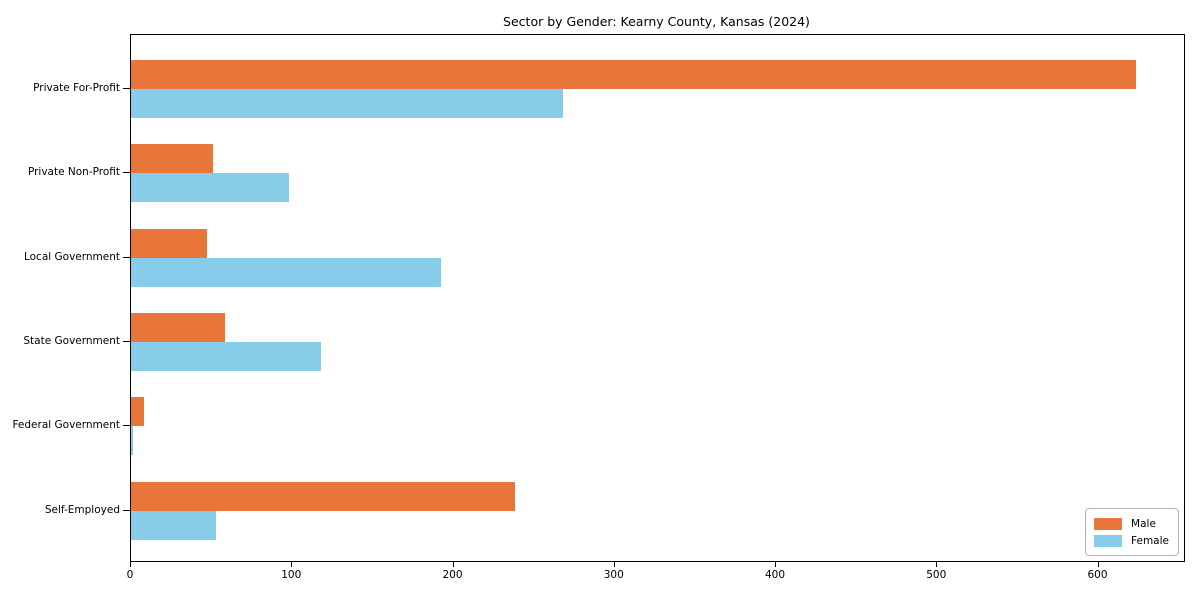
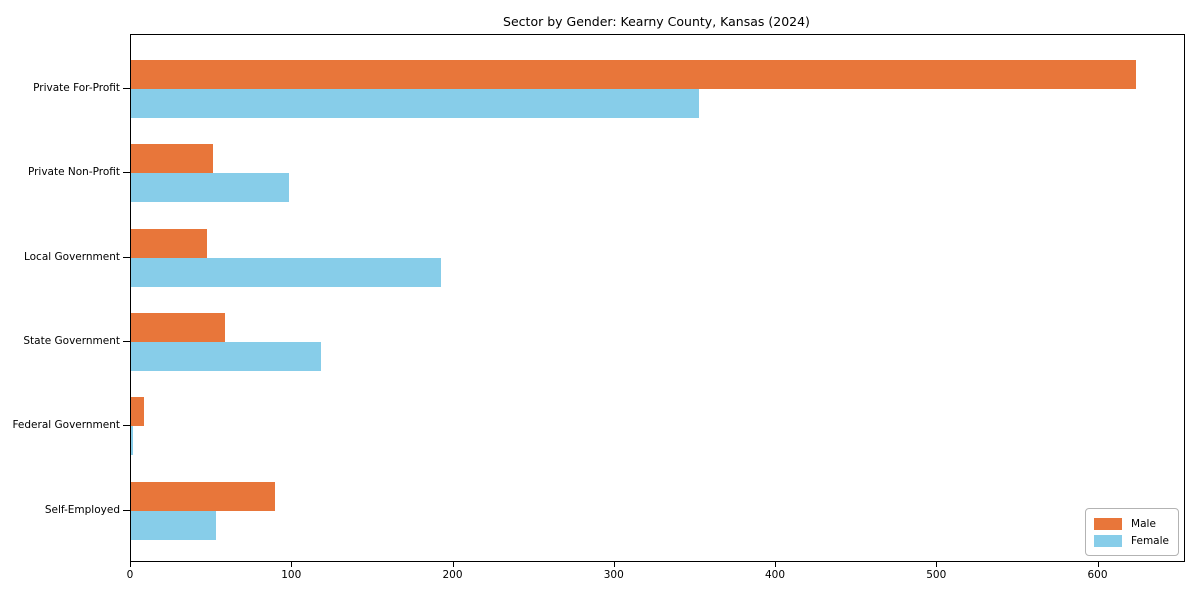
Female/Private For-Profit: 268 -> 352
Male/Self-Employed: 238 -> 89
